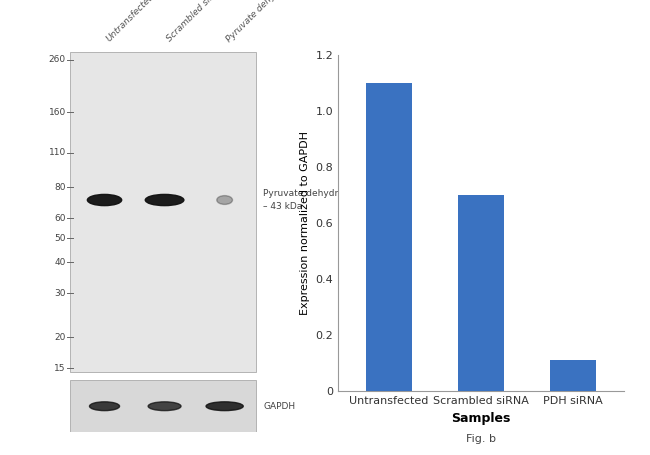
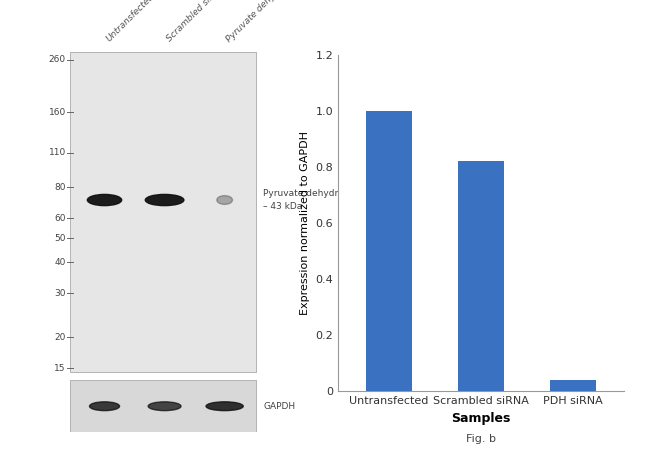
Untransfected: 1.10 -> 1.00
Scrambled siRNA: 0.70 -> 0.82
PDH siRNA: 0.11 -> 0.04
